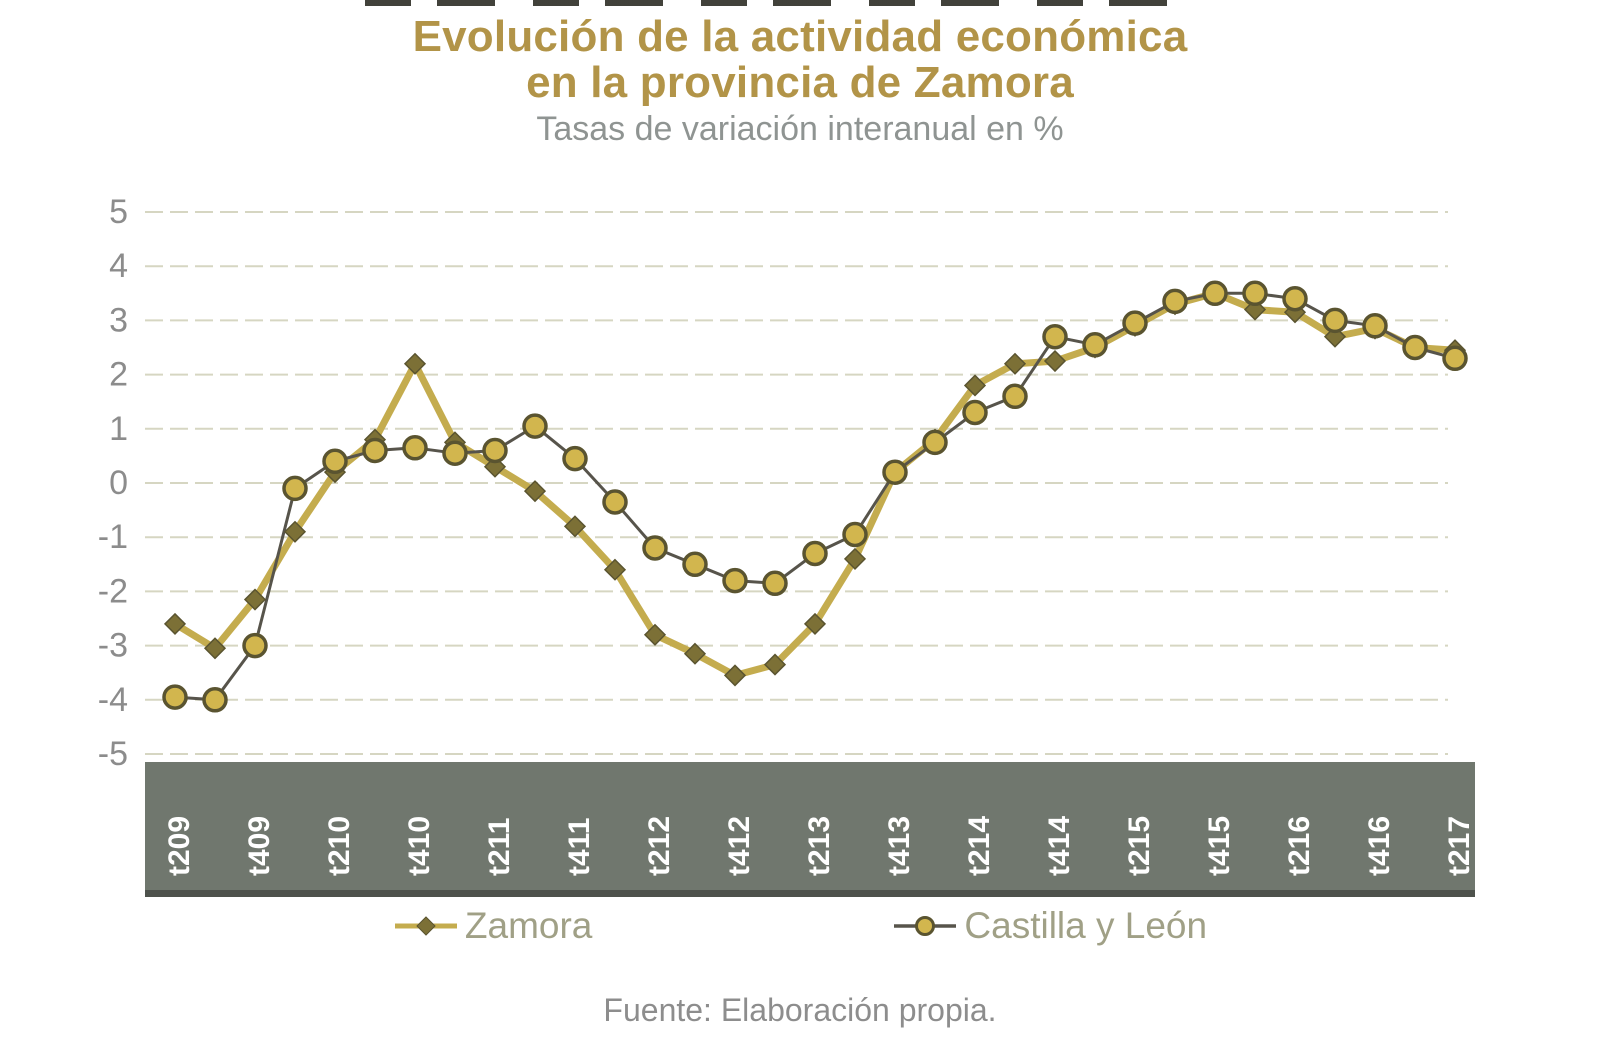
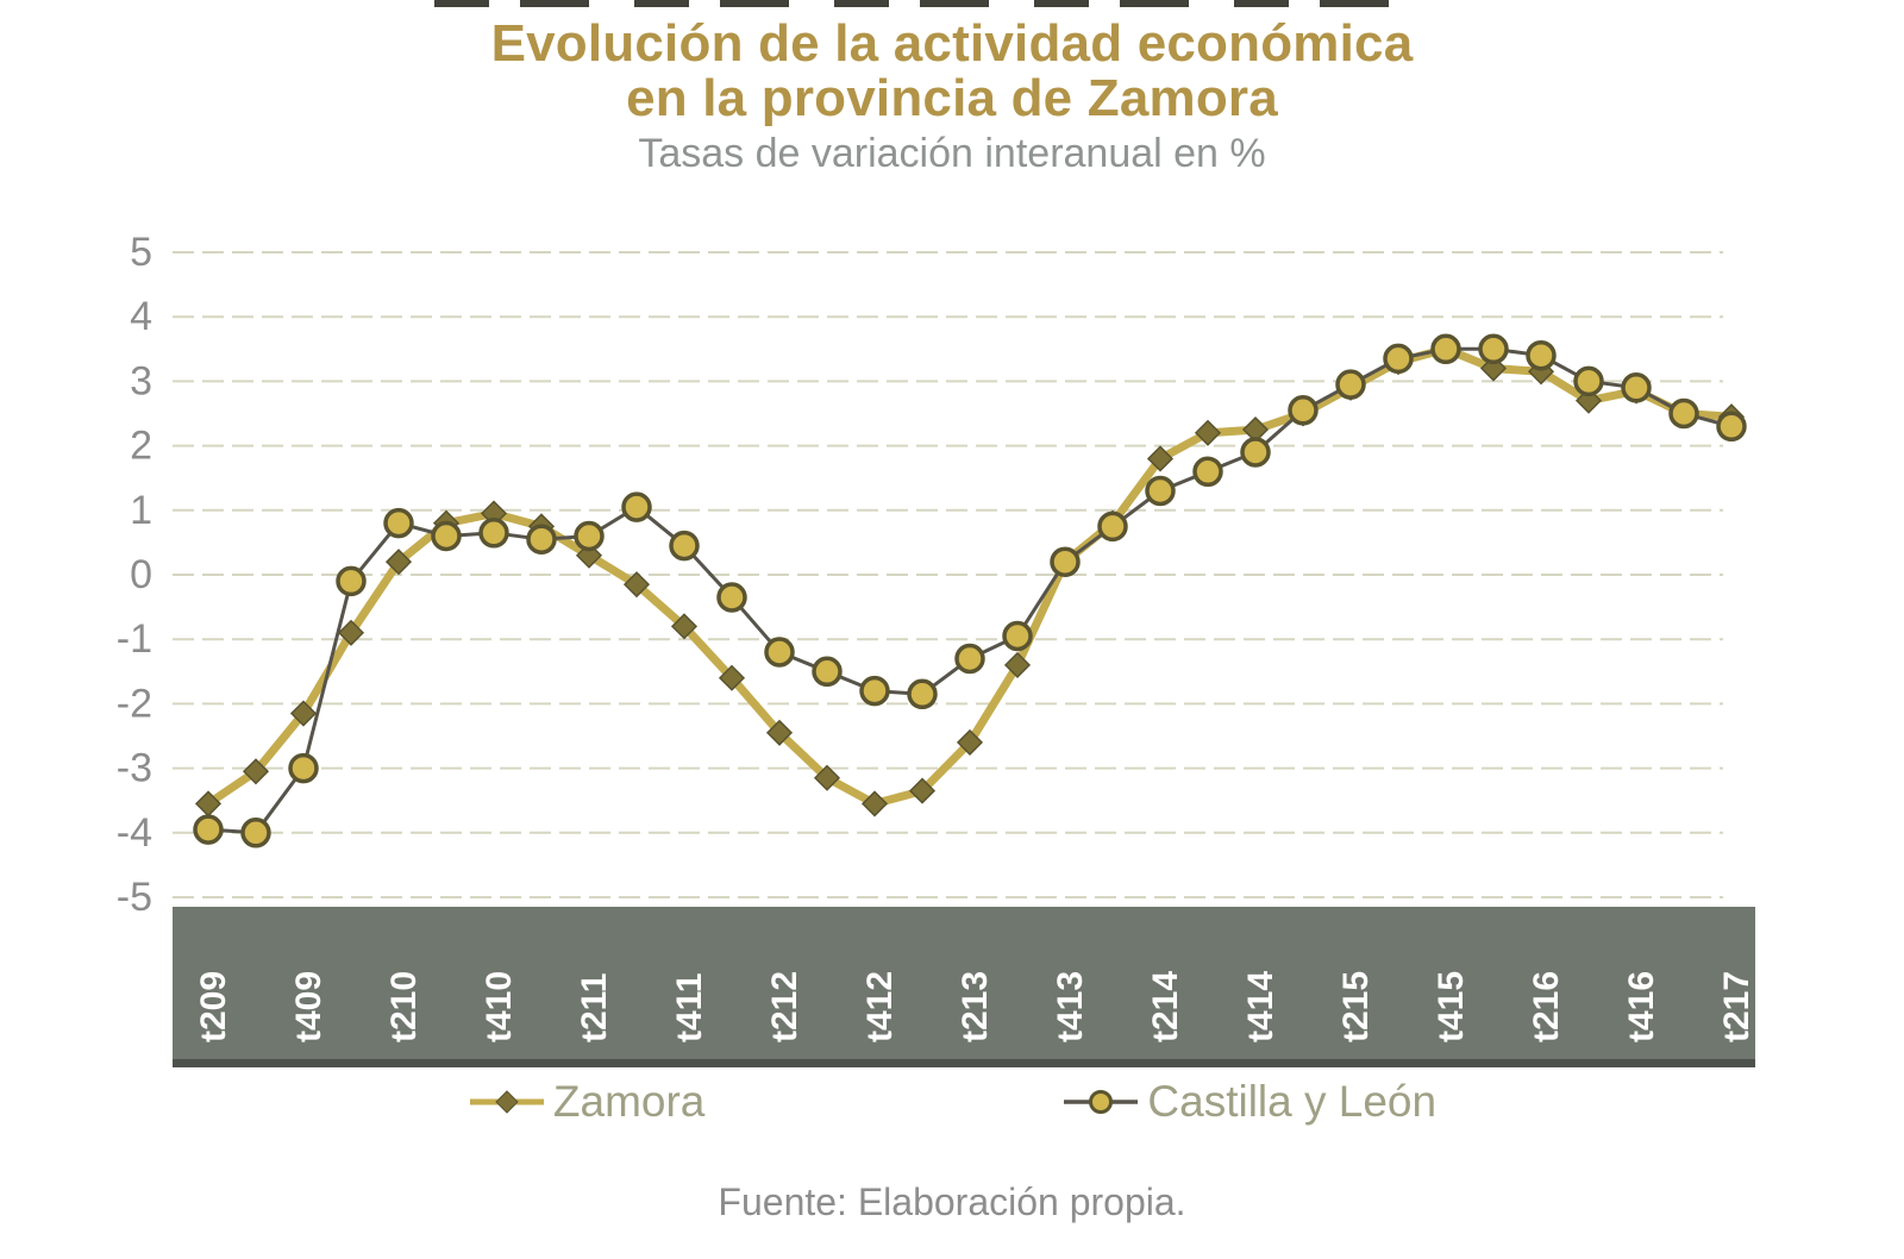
Zamora/t209: -2.6 -> -3.5
Castilla y León/t210: 0.4 -> 0.8
Zamora/t410: 2.2 -> 0.9
Zamora/t212: -2.8 -> -2.5
Castilla y León/t414: 2.7 -> 1.9
